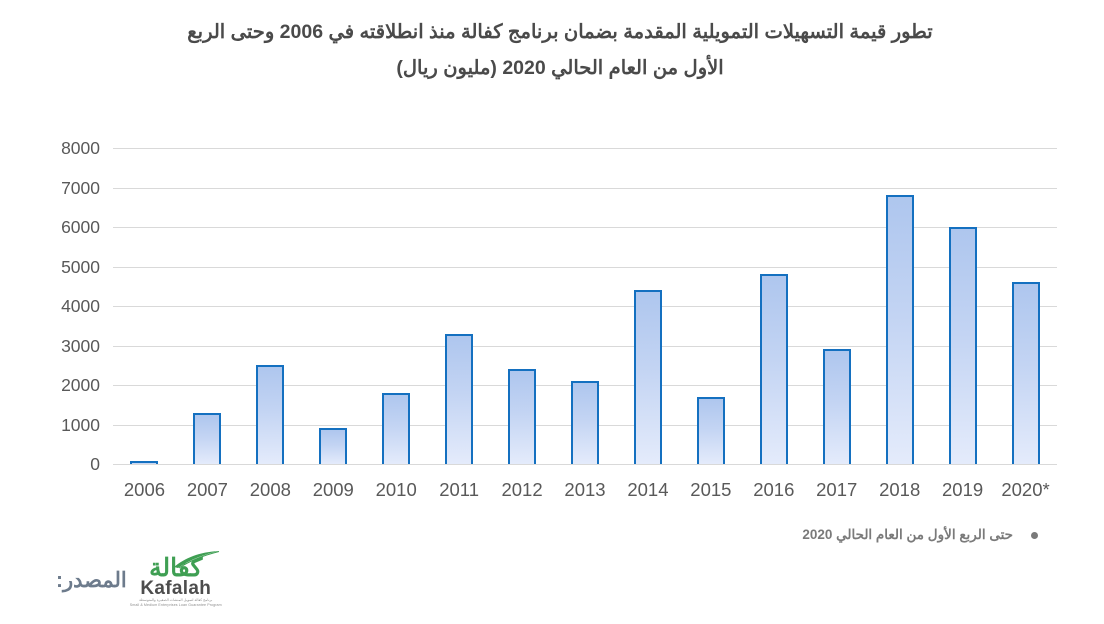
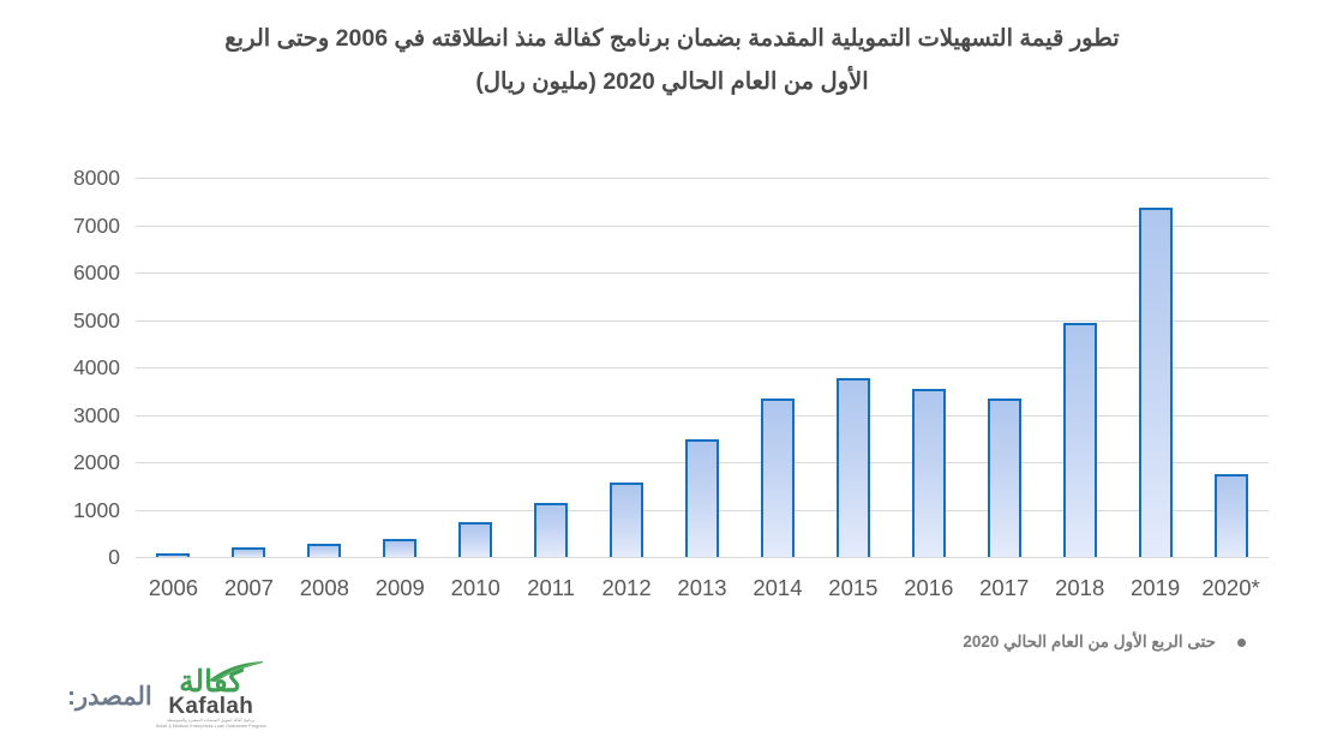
2007: 1300 -> 200
2008: 2500 -> 300
2009: 900 -> 400
2010: 1800 -> 700
2011: 3300 -> 1100
2012: 2400 -> 1600
2013: 2100 -> 2500
2014: 4400 -> 3300
2015: 1700 -> 3800
2016: 4800 -> 3500
2017: 2900 -> 3400
2018: 6800 -> 4900
2019: 6000 -> 7400
2020*: 4600 -> 1700
